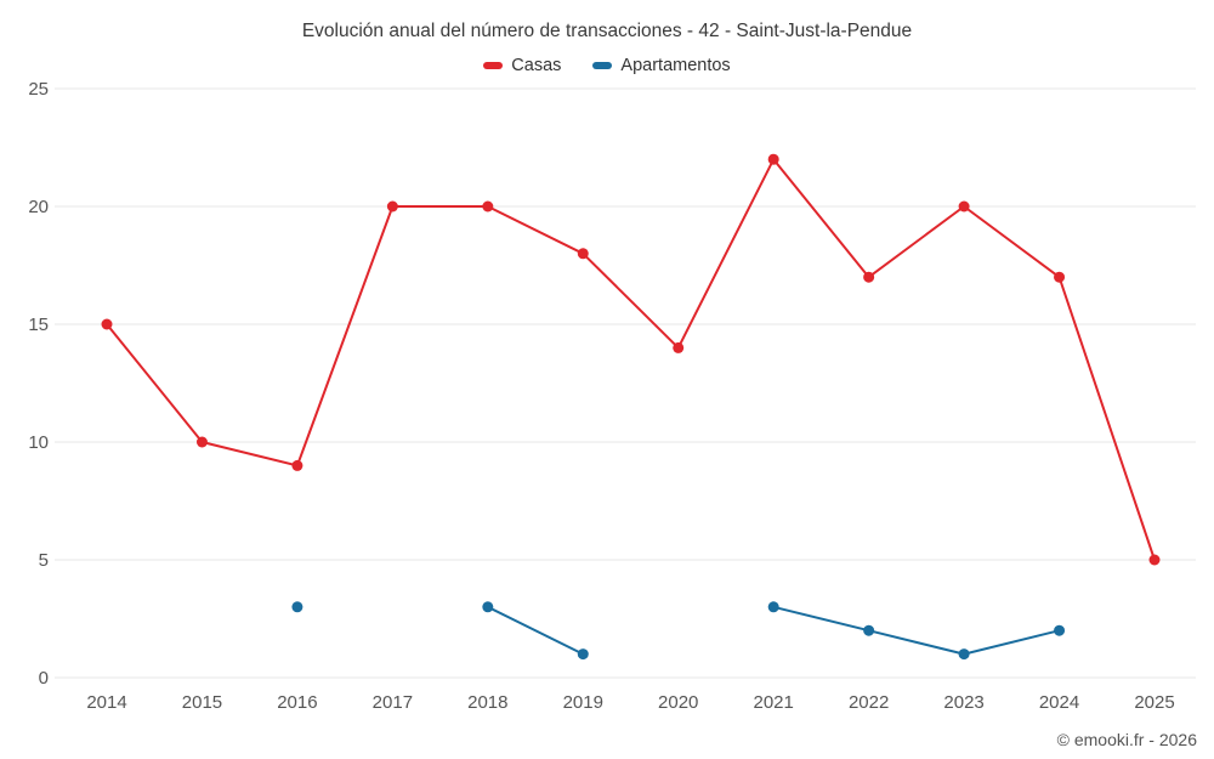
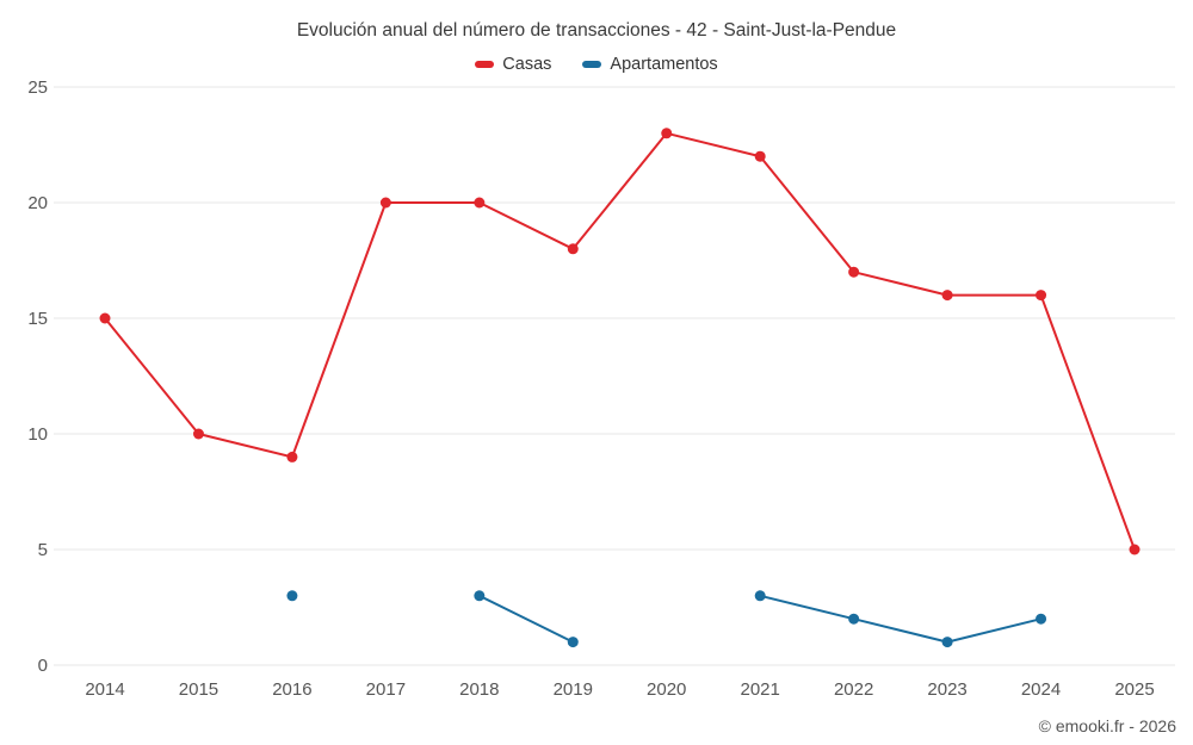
Casas/2020: 14 -> 23
Casas/2023: 20 -> 16
Casas/2024: 17 -> 16
